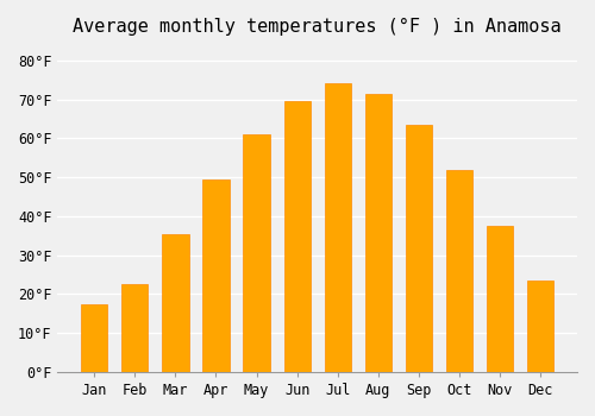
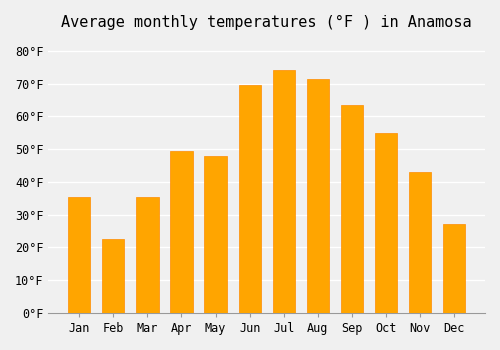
Jan: 17.5°F -> 35.5°F
May: 61.0°F -> 48.0°F
Oct: 52.0°F -> 55.0°F
Nov: 37.5°F -> 43.0°F
Dec: 23.5°F -> 27.0°F
